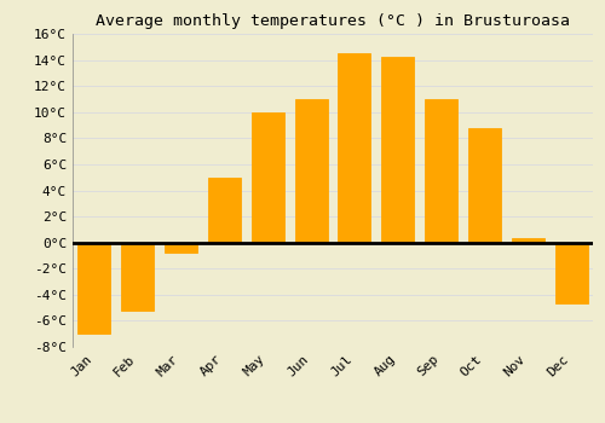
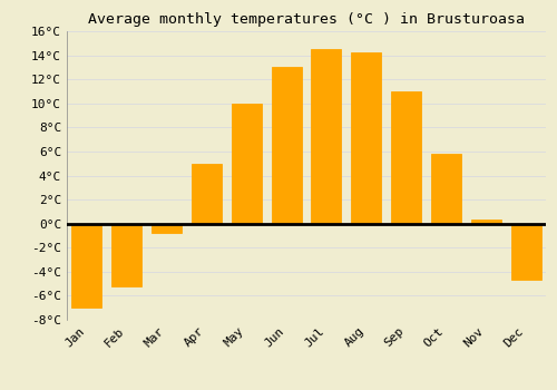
Jun: 11.0°C -> 13.0°C
Oct: 8.8°C -> 5.8°C
